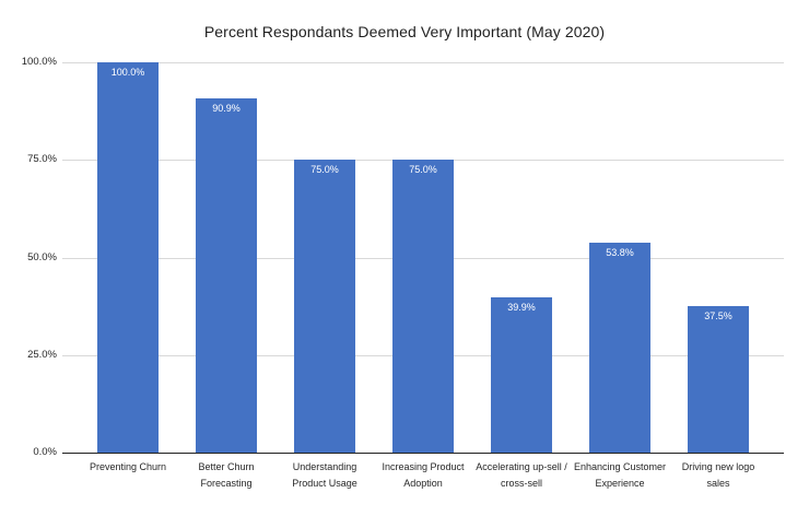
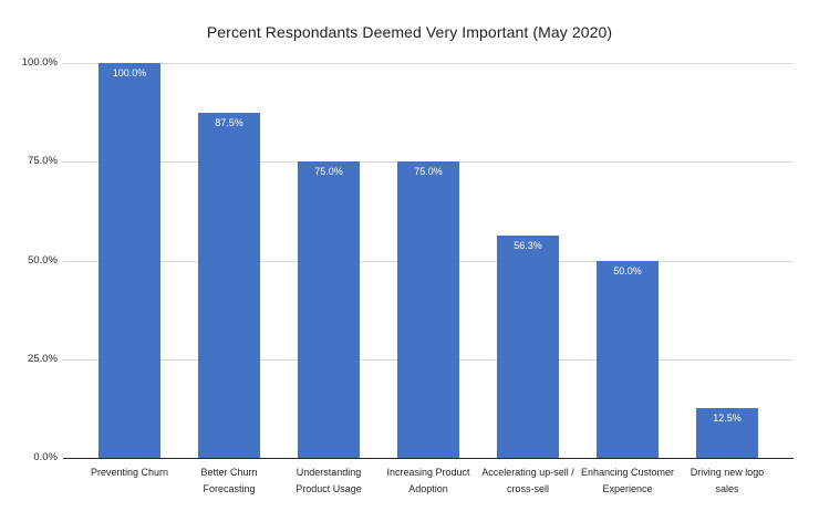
Better Churn Forecasting: 90.9% -> 87.5%
Accelerating up-sell / cross-sell: 39.9% -> 56.3%
Enhancing Customer Experience: 53.8% -> 50.0%
Driving new logo sales: 37.5% -> 12.5%
